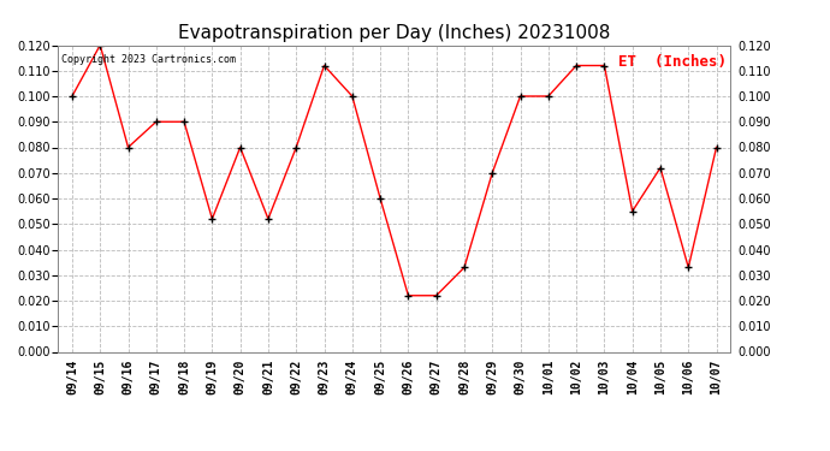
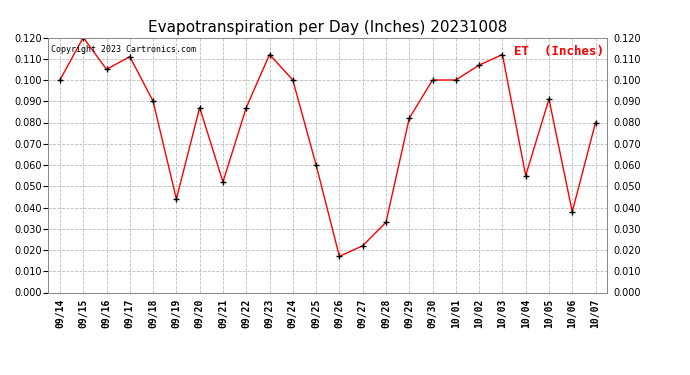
09/16: 0.080 -> 0.105
09/17: 0.090 -> 0.111
09/19: 0.052 -> 0.044
09/20: 0.080 -> 0.087
09/22: 0.080 -> 0.087
09/26: 0.022 -> 0.017
09/29: 0.070 -> 0.082
10/02: 0.112 -> 0.107
10/05: 0.072 -> 0.091
10/06: 0.033 -> 0.038
